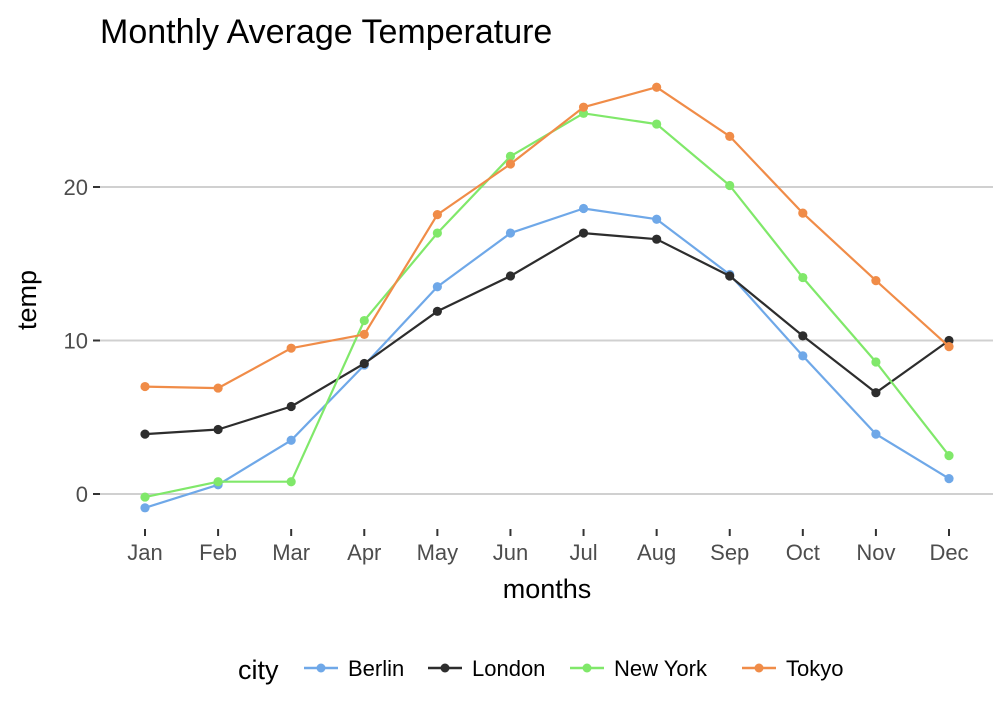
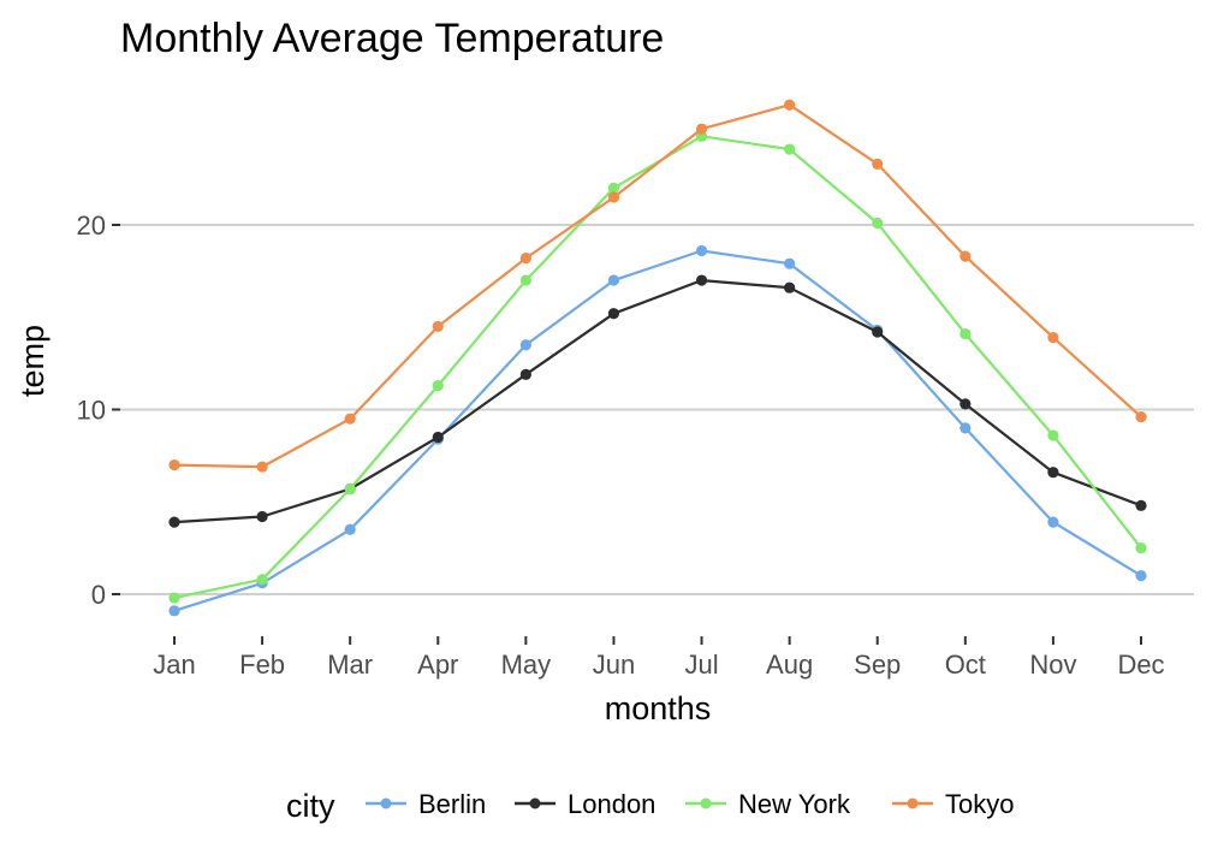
New York/Mar: 0.8 -> 5.7
Tokyo/Apr: 10.4 -> 14.5
London/Jun: 14.2 -> 15.2
London/Dec: 10.0 -> 4.8
